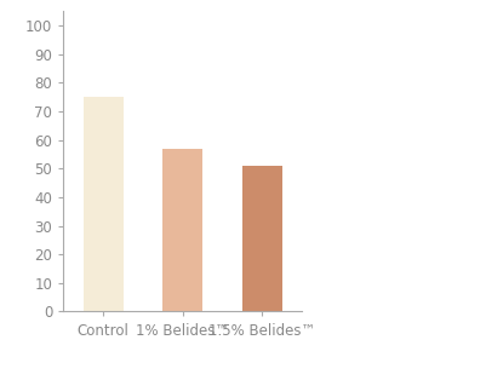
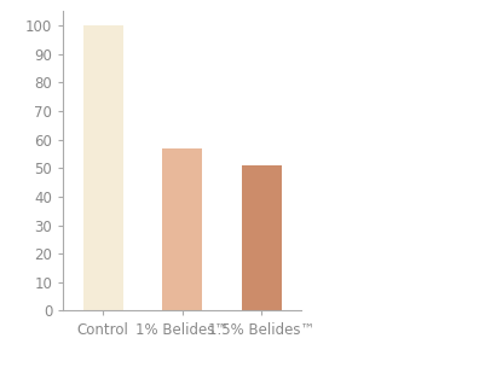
Control: 75 -> 100
